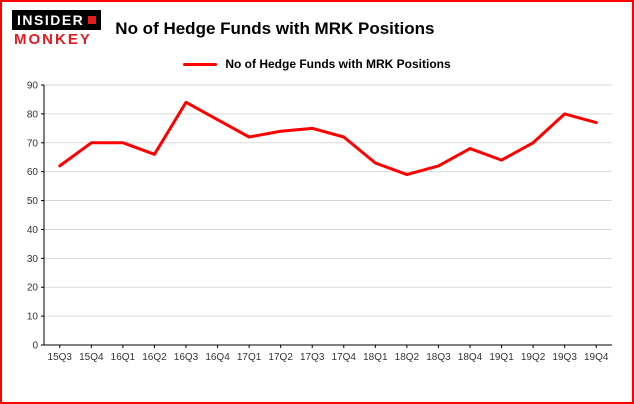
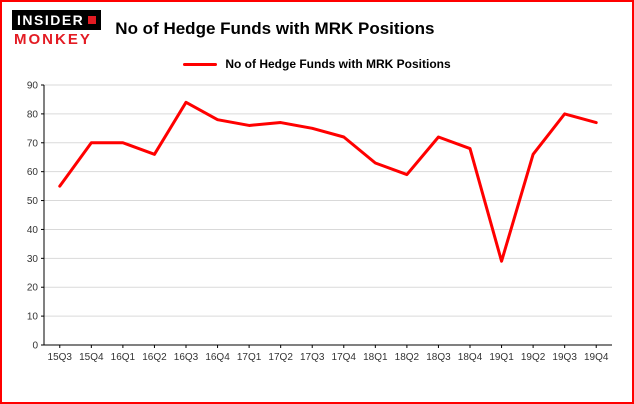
15Q3: 62 -> 55
17Q1: 72 -> 76
17Q2: 74 -> 77
18Q3: 62 -> 72
19Q1: 64 -> 29
19Q2: 70 -> 66
